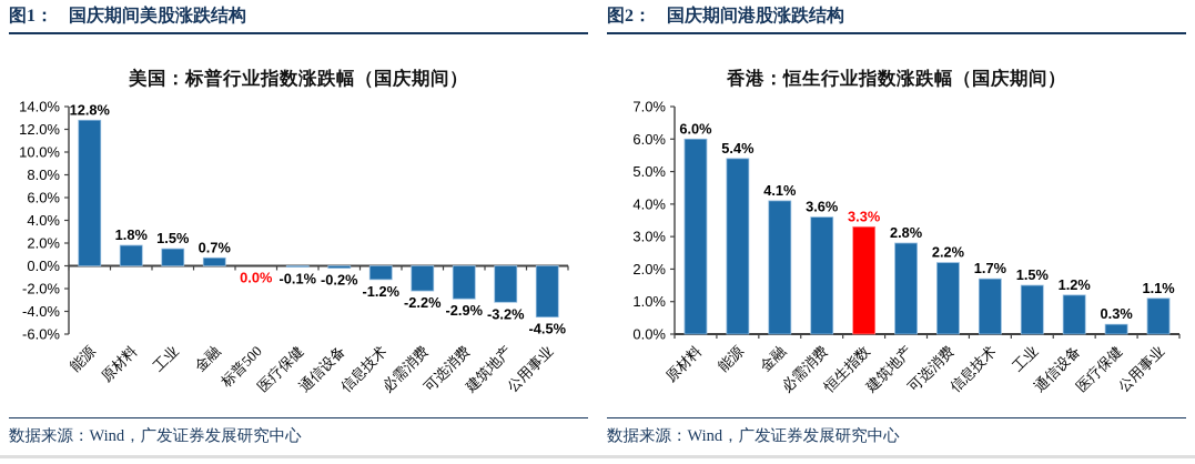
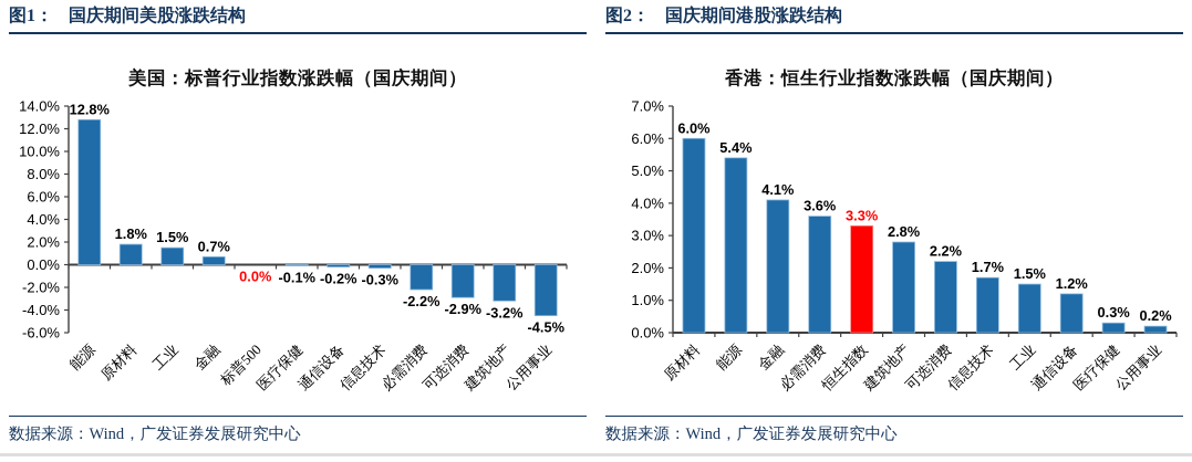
美国：标普行业指数涨跌幅（国庆期间）/信息技术: -1.2% -> -0.3%
香港：恒生行业指数涨跌幅（国庆期间）/公用事业: 1.1% -> 0.2%
